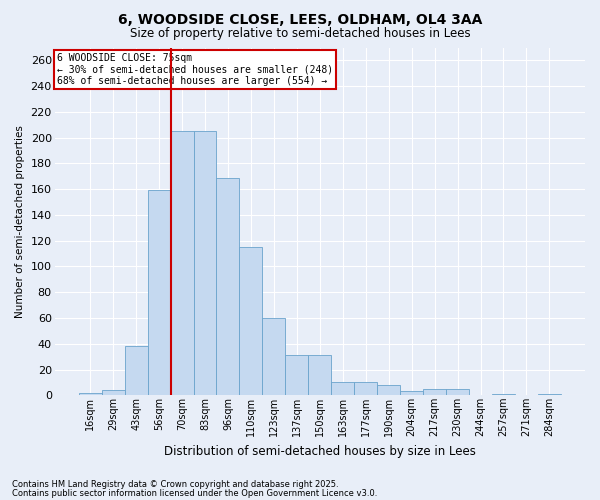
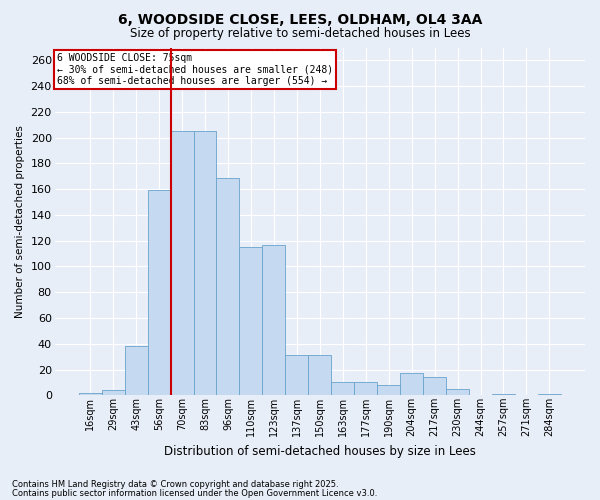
123sqm: 60 -> 117
204sqm: 3 -> 17
217sqm: 5 -> 14
